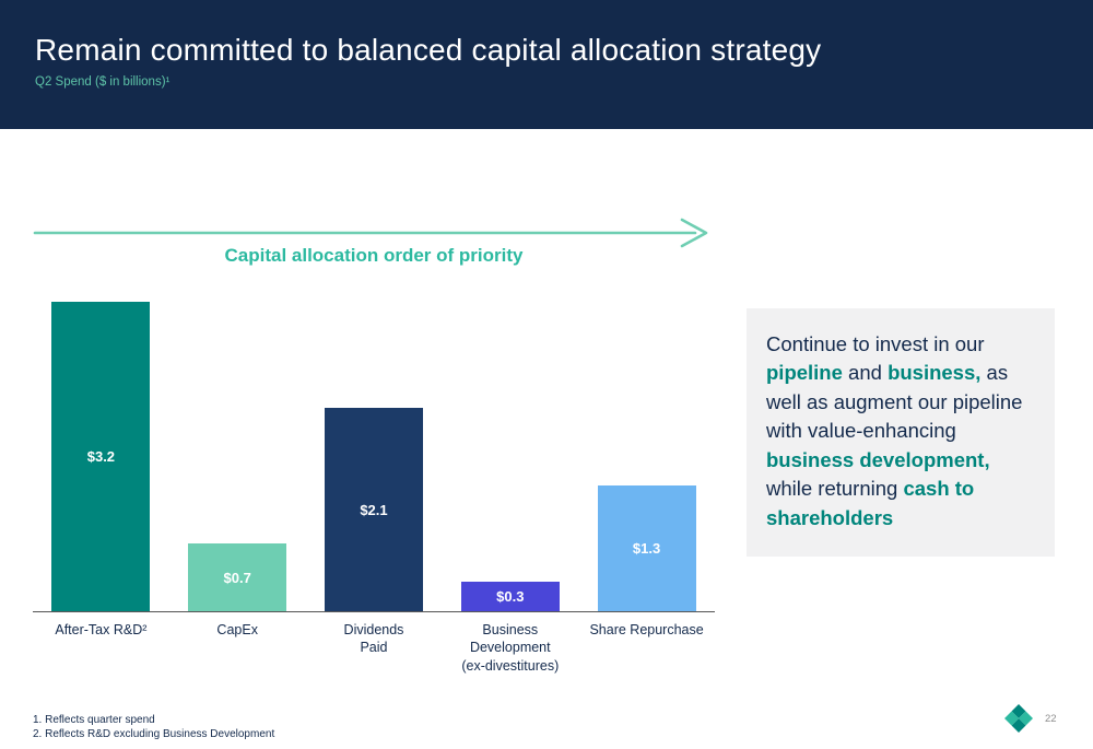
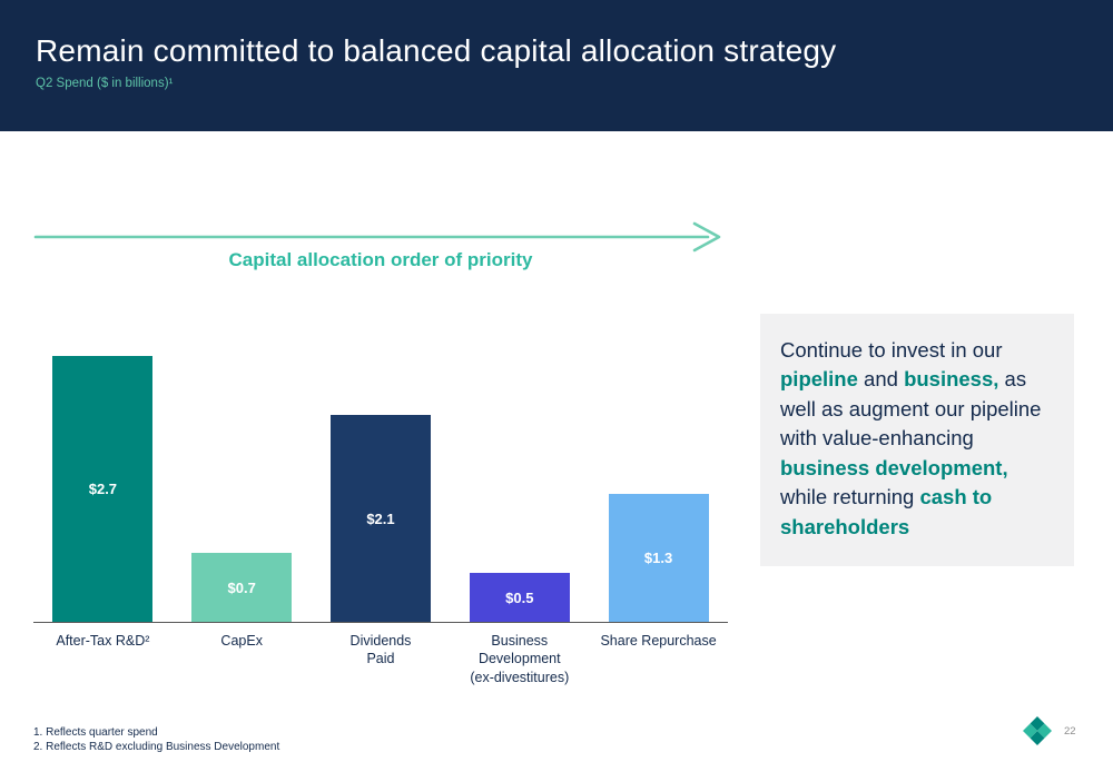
After-Tax R&D²: $3.2 -> $2.7
Business Development (ex-divestitures): $0.3 -> $0.5
